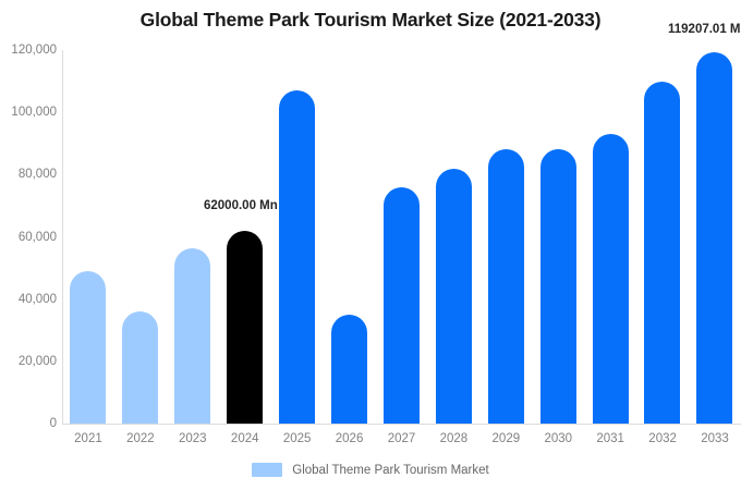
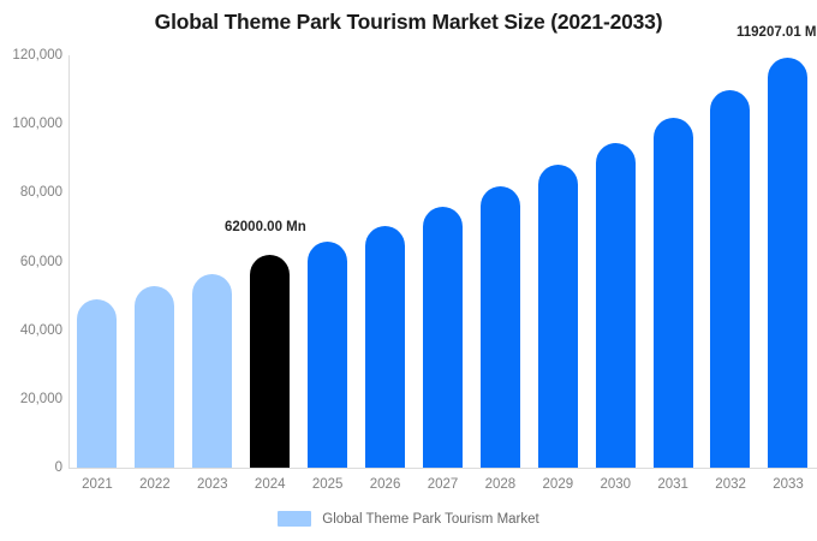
2022: 36000 -> 53000
2025: 107000 -> 66000
2026: 35000 -> 70000
2030: 88000 -> 94000
2031: 93000 -> 102000
